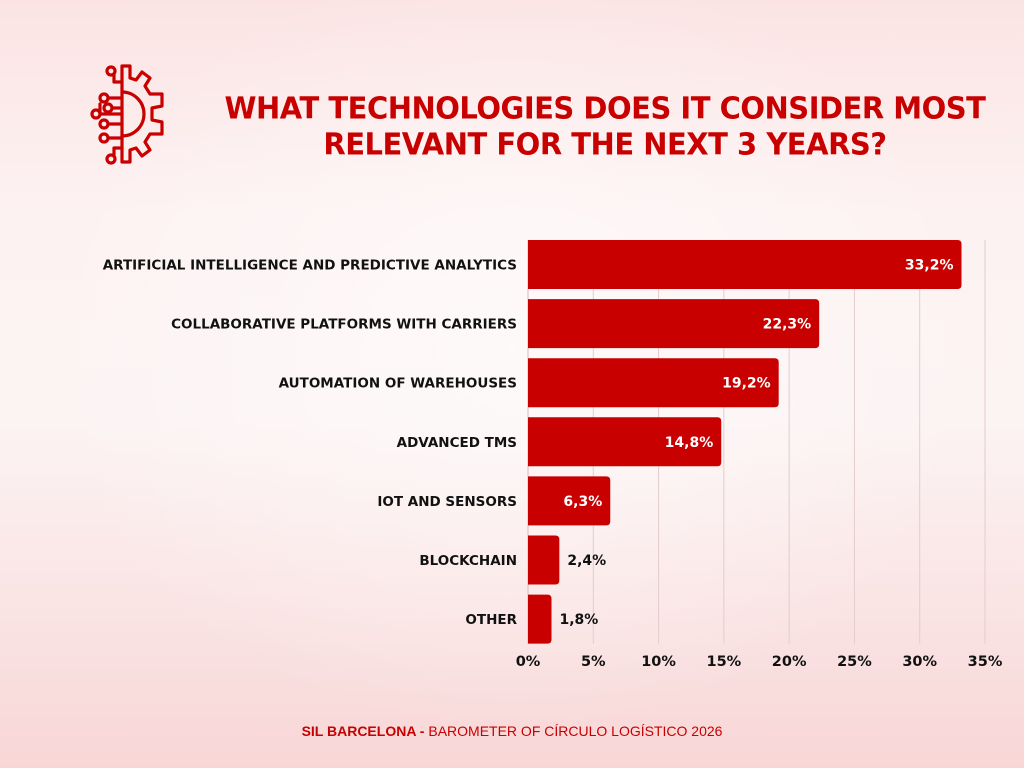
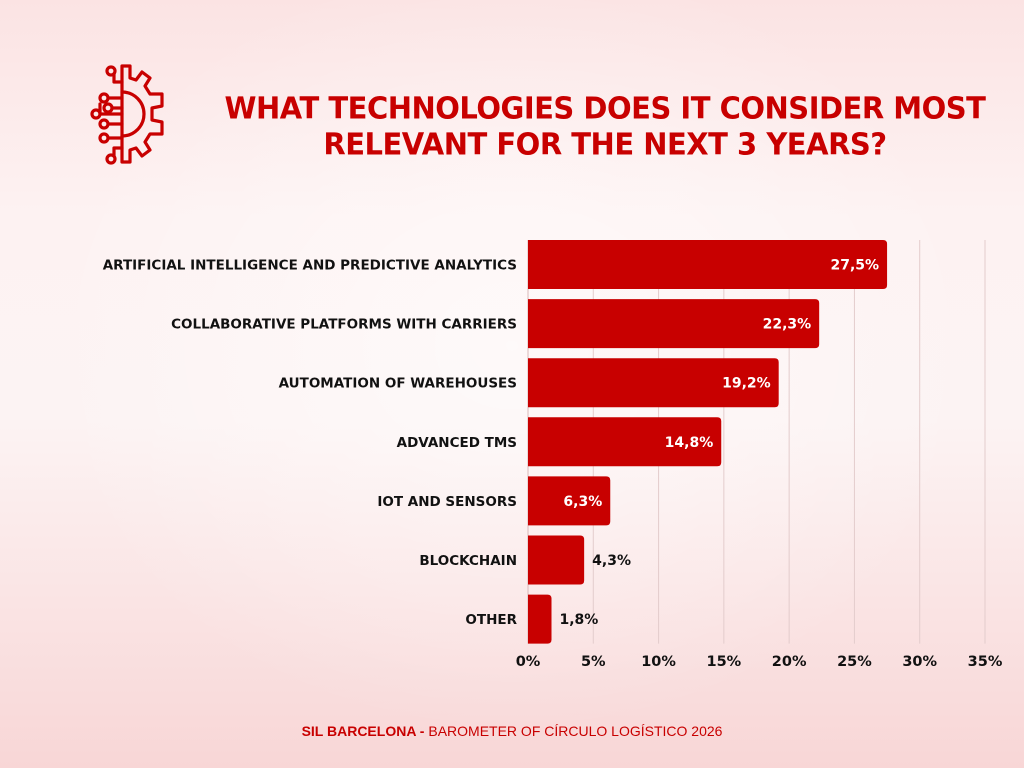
ARTIFICIAL INTELLIGENCE AND PREDICTIVE ANALYTICS: 33,2% -> 27,5%
BLOCKCHAIN: 2,4% -> 4,3%
